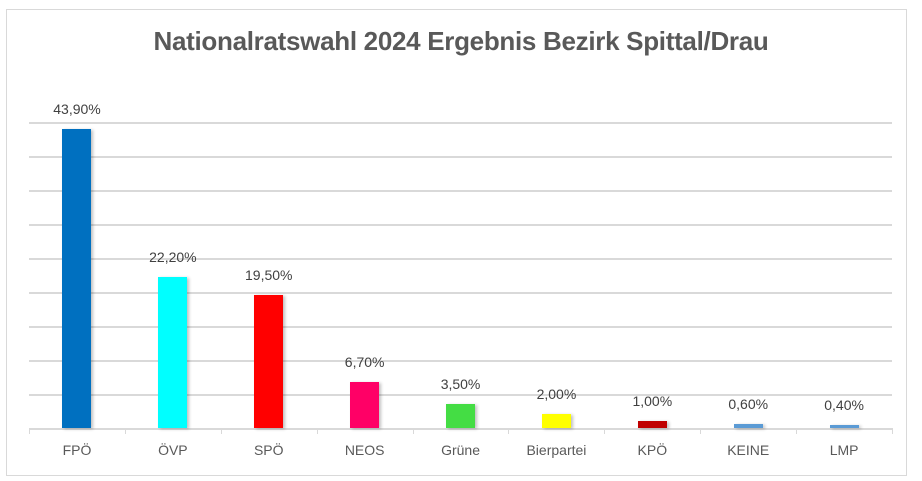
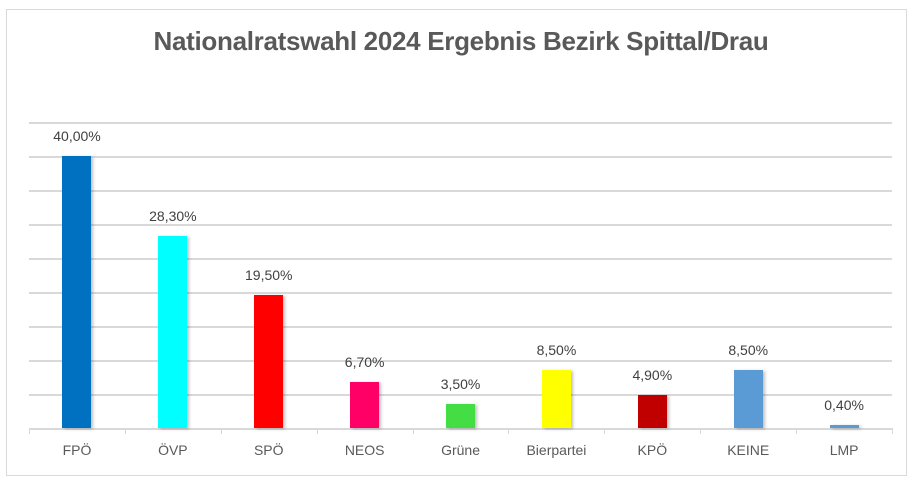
FPÖ: 43,90% -> 40,00%
ÖVP: 22,20% -> 28,30%
Bierpartei: 2,00% -> 8,50%
KPÖ: 1,00% -> 4,90%
KEINE: 0,60% -> 8,50%
